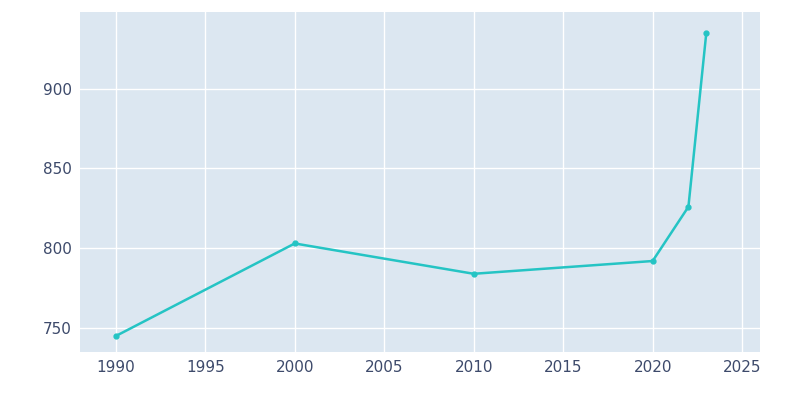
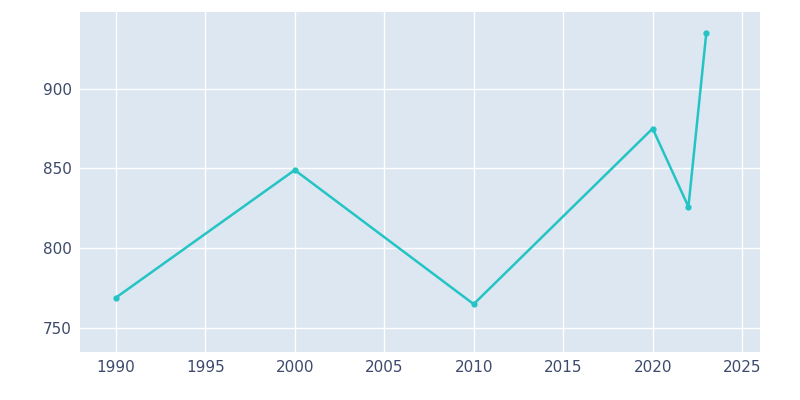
1990: 745 -> 769
2000: 803 -> 849
2010: 784 -> 765
2020: 792 -> 875
